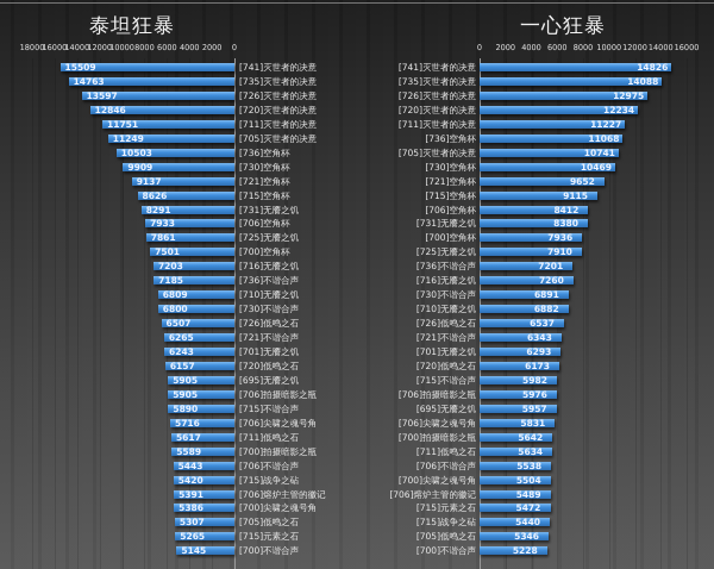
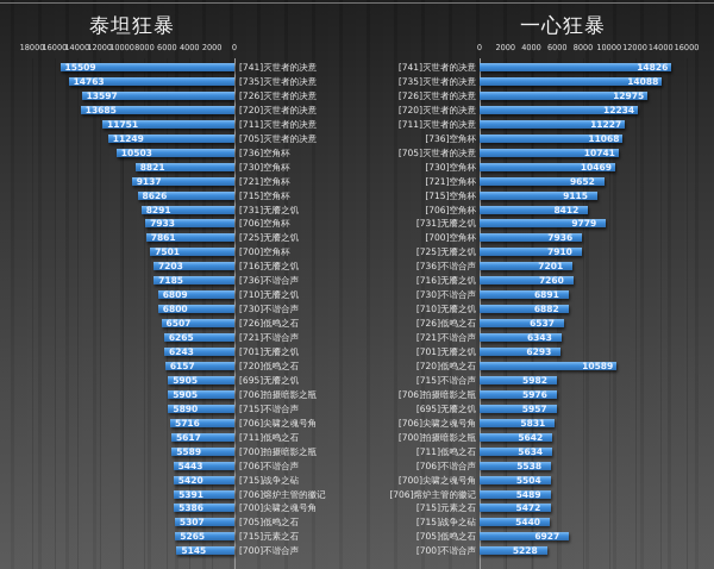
泰坦狂暴/[720]灭世者的决意: 12846 -> 13685
泰坦狂暴/[730]空角杯: 9909 -> 8821
一心狂暴/[731]无餍之饥: 8380 -> 9779
一心狂暴/[720]低鸣之石: 6173 -> 10589
一心狂暴/[705]低鸣之石: 5346 -> 6927
